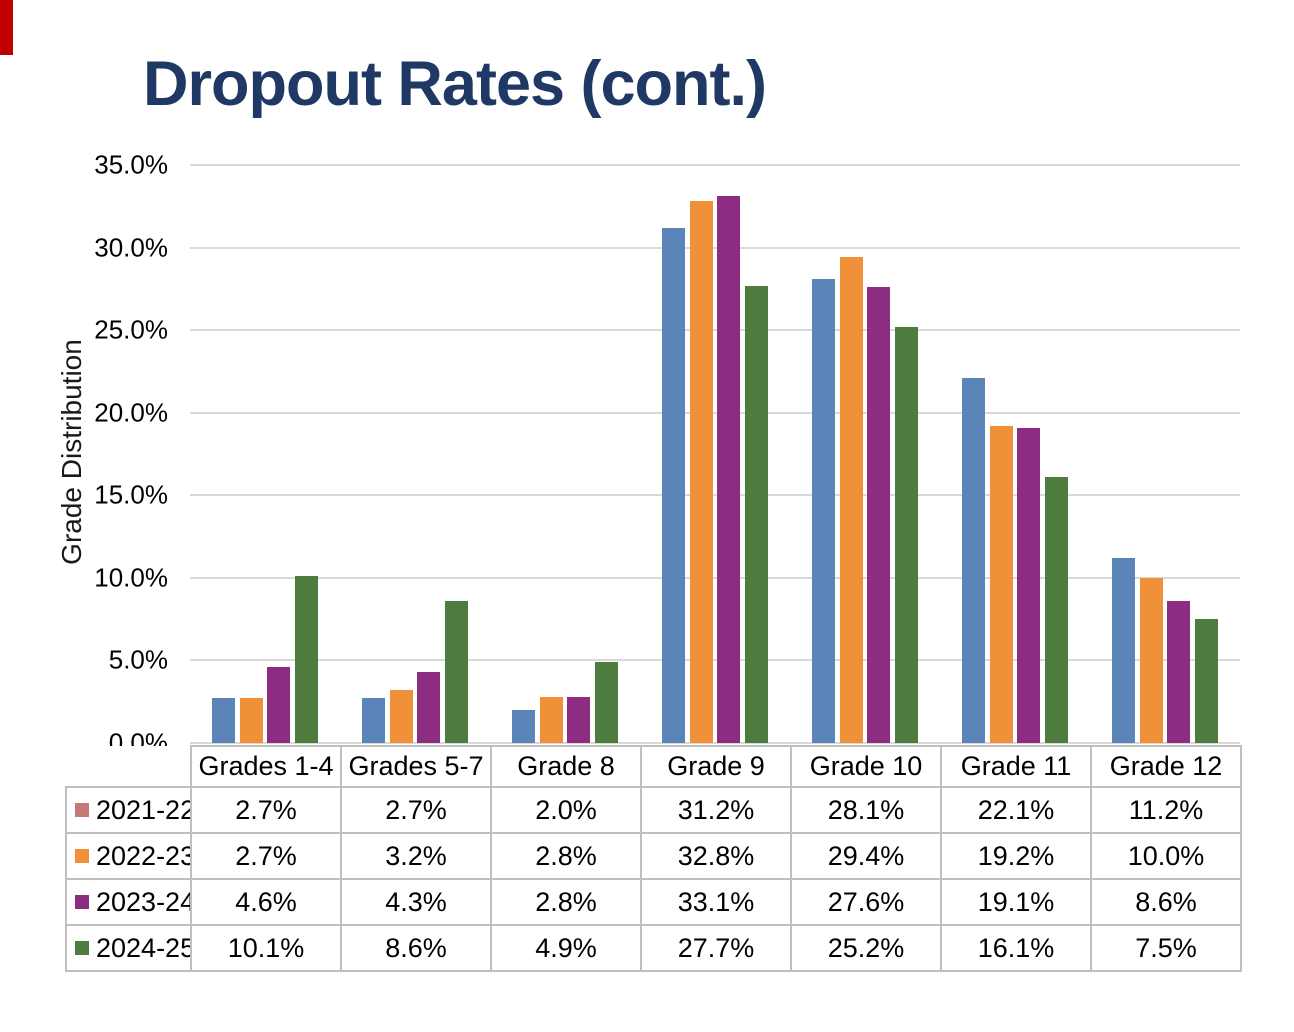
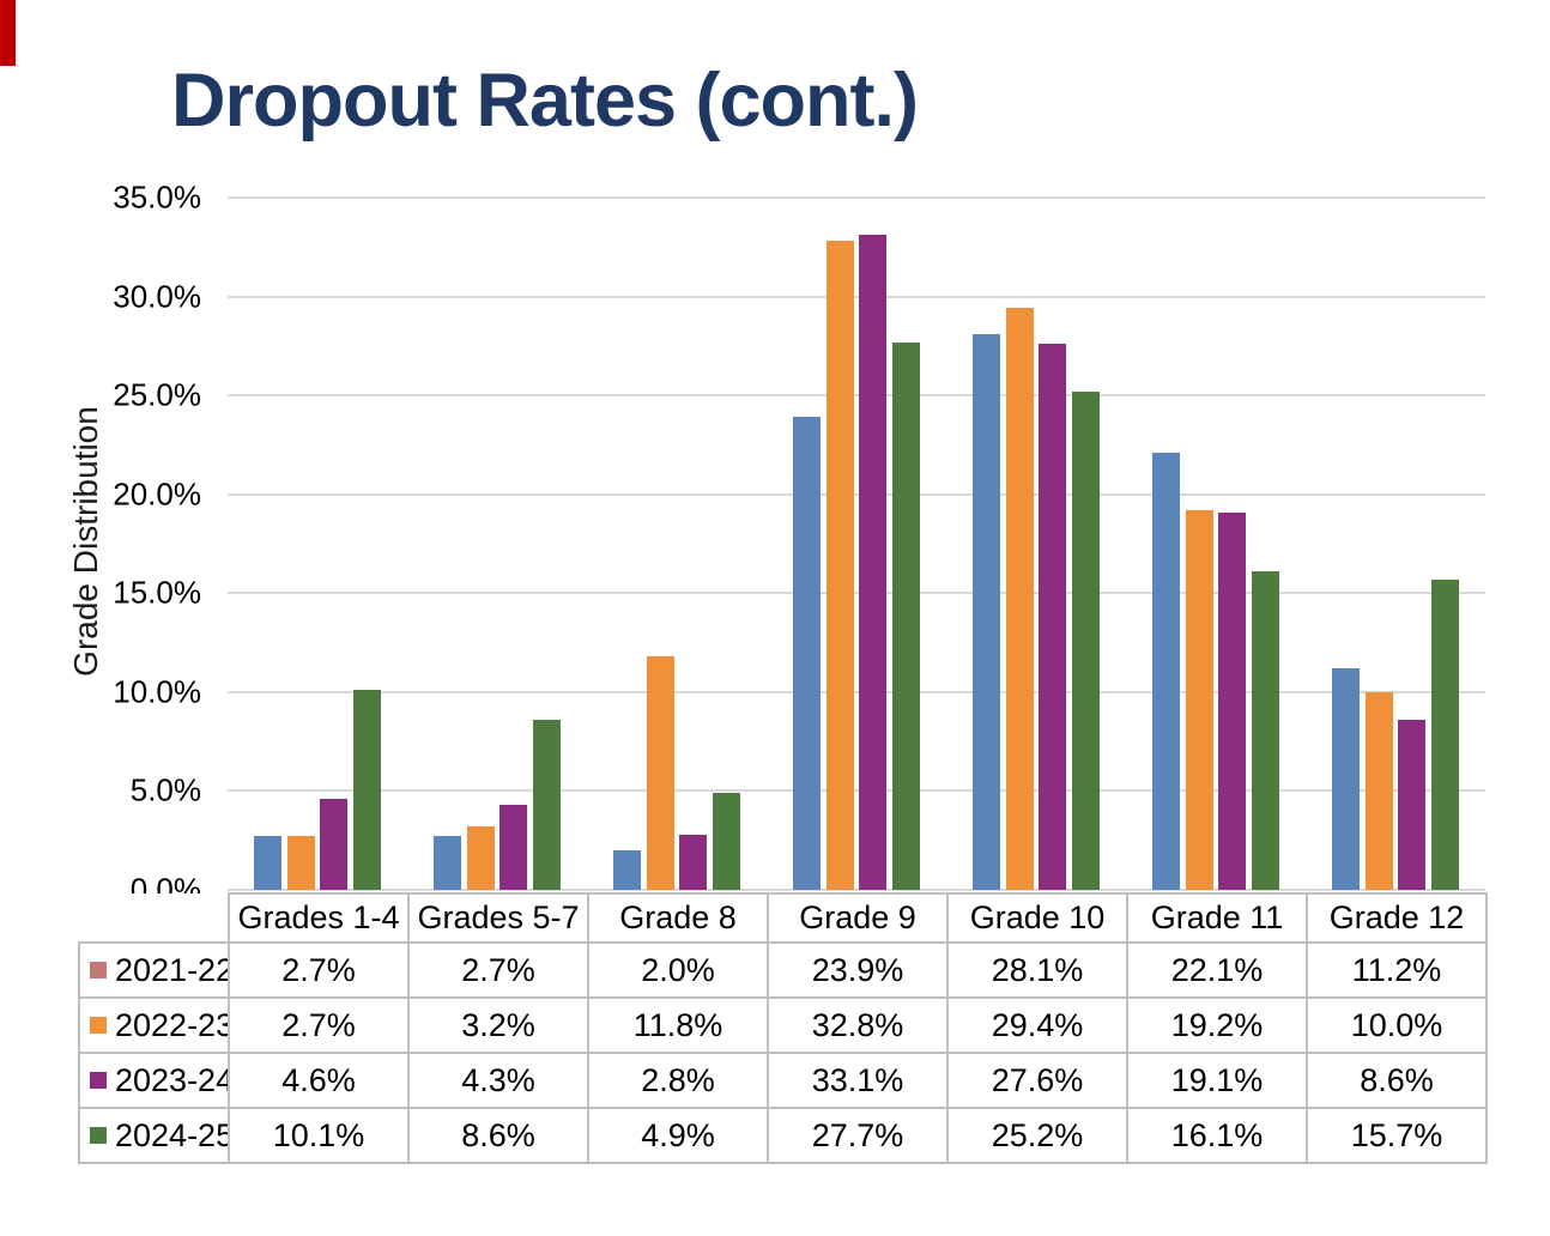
2022-23/Grade 8: 2.8% -> 11.8%
2021-22/Grade 9: 31.2% -> 23.9%
2024-25/Grade 12: 7.5% -> 15.7%
